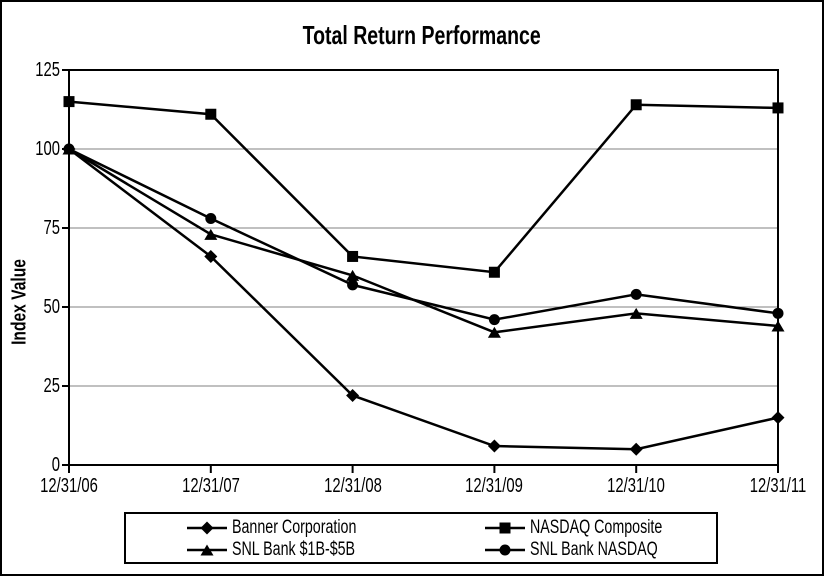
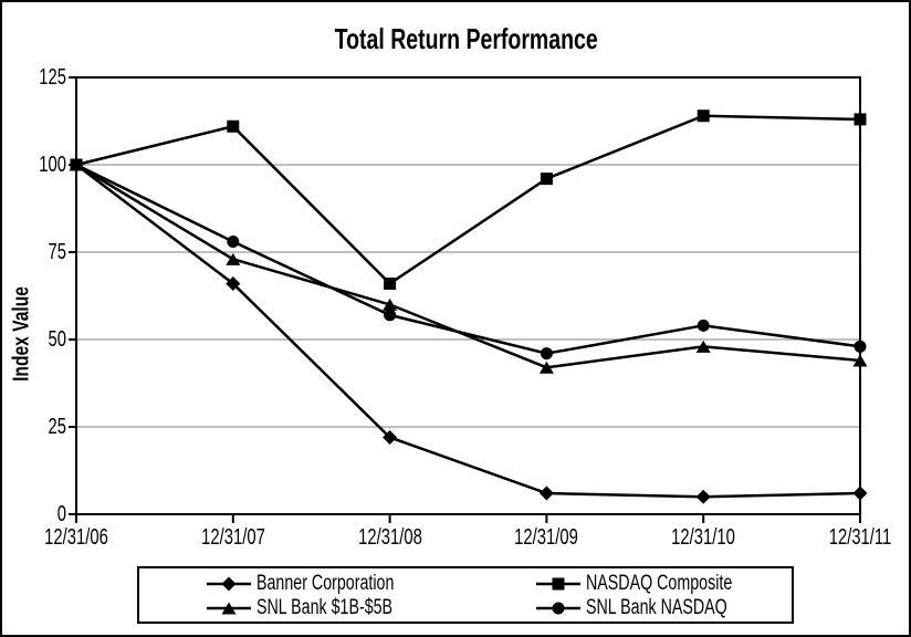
NASDAQ Composite/12/31/06: 115 -> 100
NASDAQ Composite/12/31/09: 61 -> 96
Banner Corporation/12/31/11: 15 -> 6
